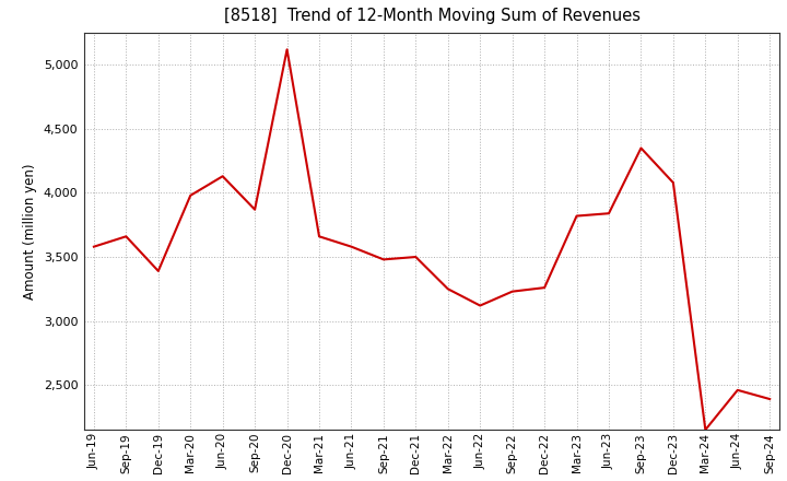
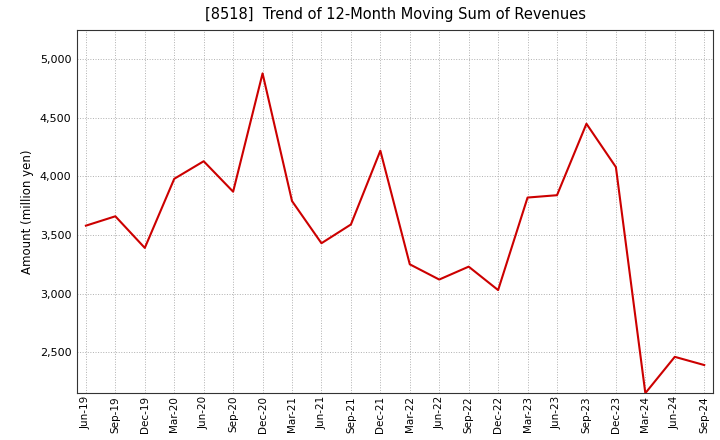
Dec-20: 5,120 -> 4,880
Mar-21: 3,660 -> 3,790
Jun-21: 3,580 -> 3,430
Sep-21: 3,480 -> 3,590
Dec-21: 3,500 -> 4,220
Dec-22: 3,260 -> 3,030
Sep-23: 4,350 -> 4,450
